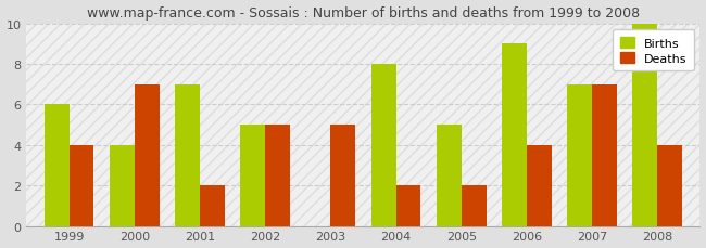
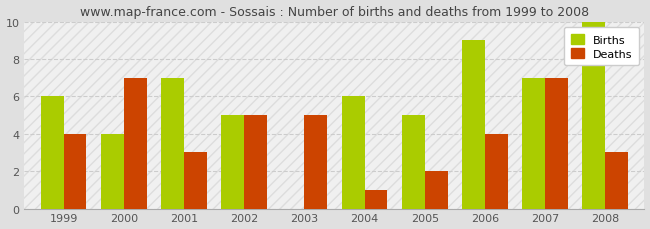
Deaths/2001: 2 -> 3
Births/2004: 8 -> 6
Deaths/2004: 2 -> 1
Deaths/2008: 4 -> 3
